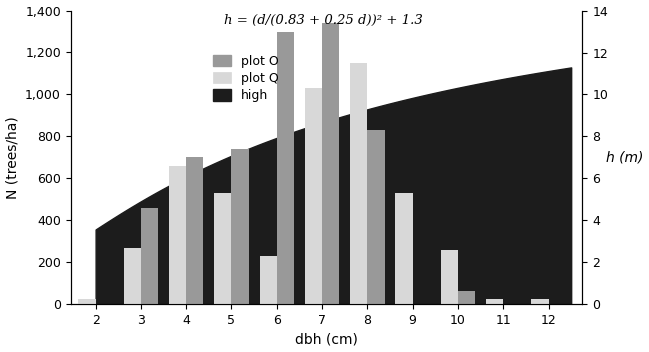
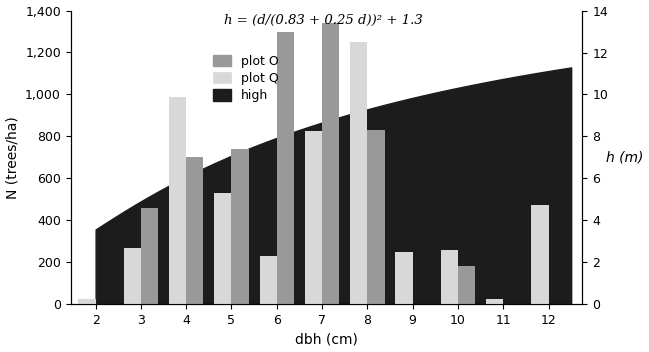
plot Q/4: 660 -> 990
plot Q/7: 1,030 -> 825
plot Q/8: 1,150 -> 1,250
plot Q/9: 530 -> 250
plot O/10: 65 -> 180
plot Q/12: 25 -> 475
